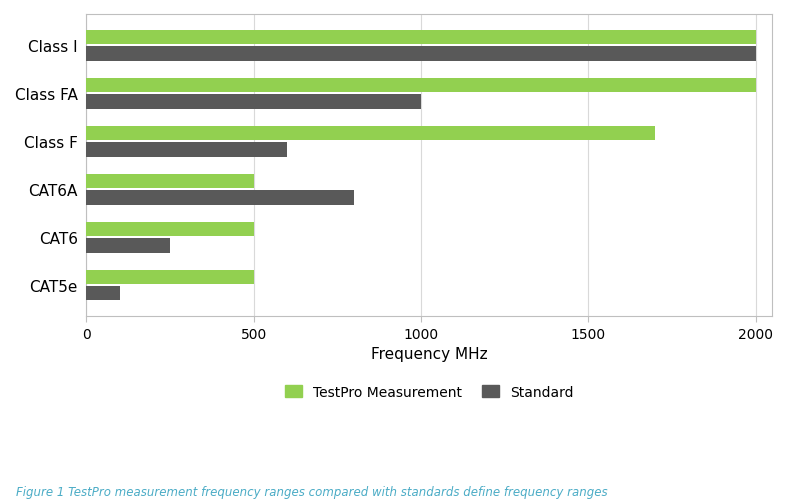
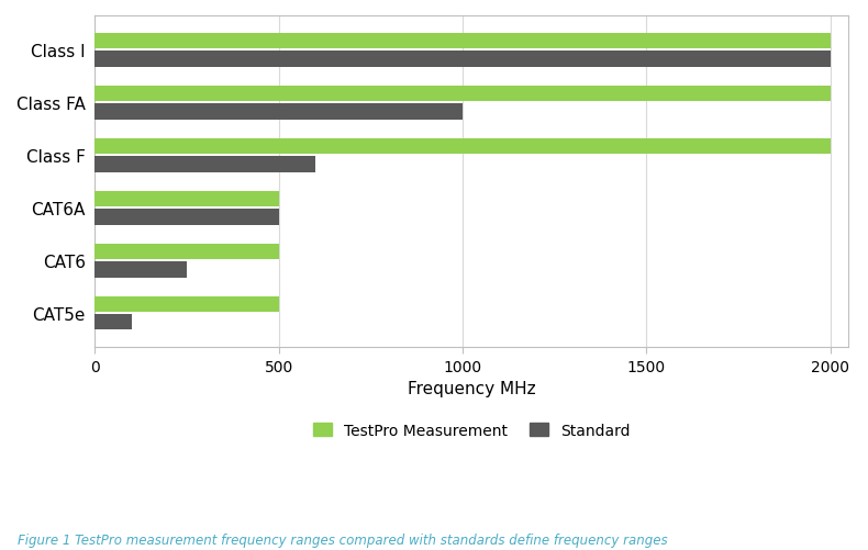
TestPro Measurement/Class F: 1700 -> 2000
Standard/CAT6A: 800 -> 500
